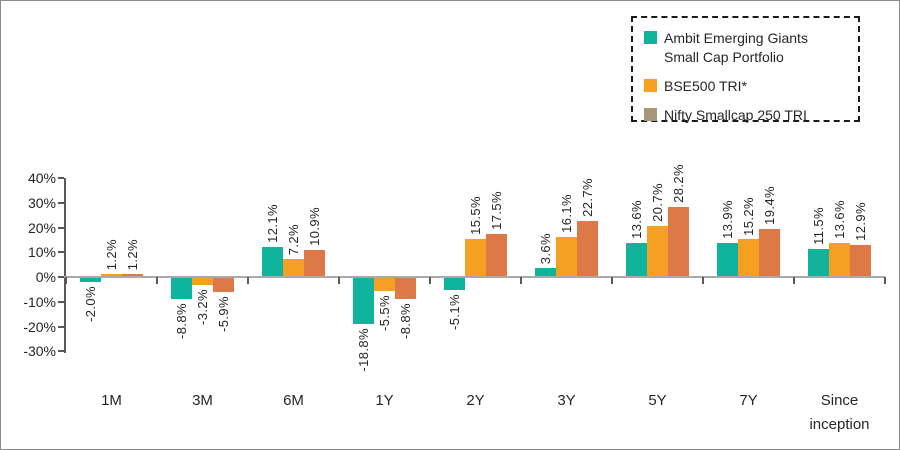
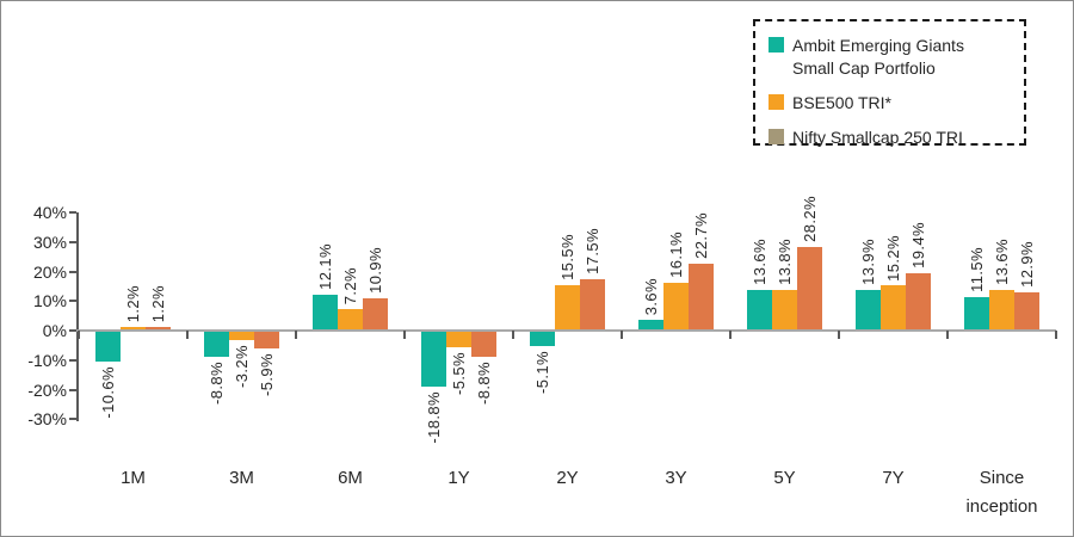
Ambit Emerging Giants Small Cap Portfolio/1M: -2.0% -> -10.6%
BSE500 TRI*/5Y: 20.7% -> 13.8%
